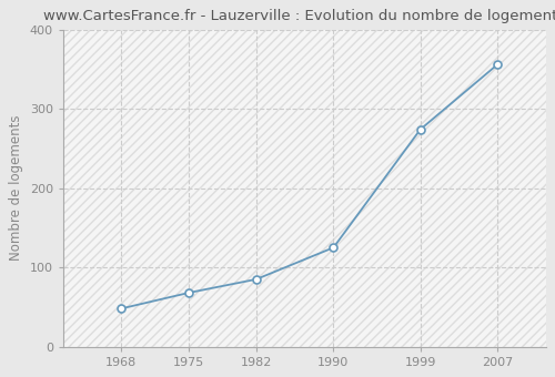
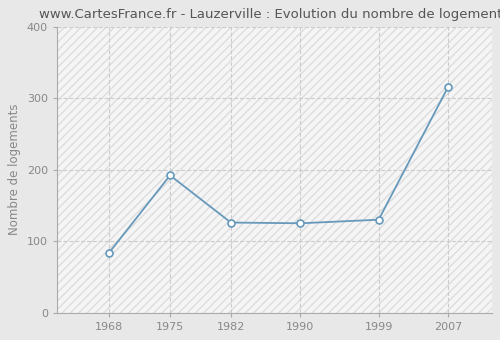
1968: 48 -> 84
1975: 68 -> 192
1982: 85 -> 126
1999: 274 -> 130
2007: 356 -> 316
